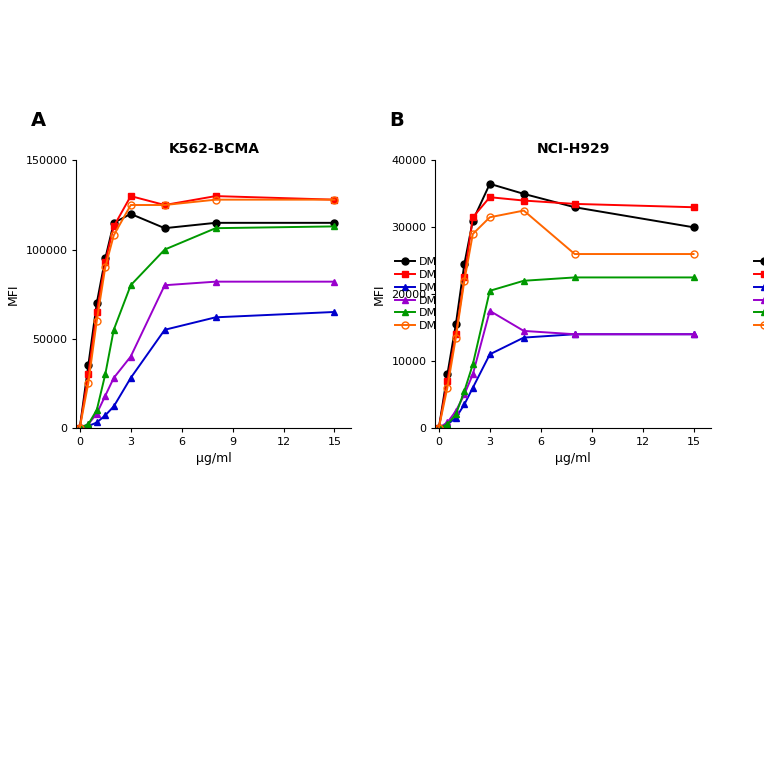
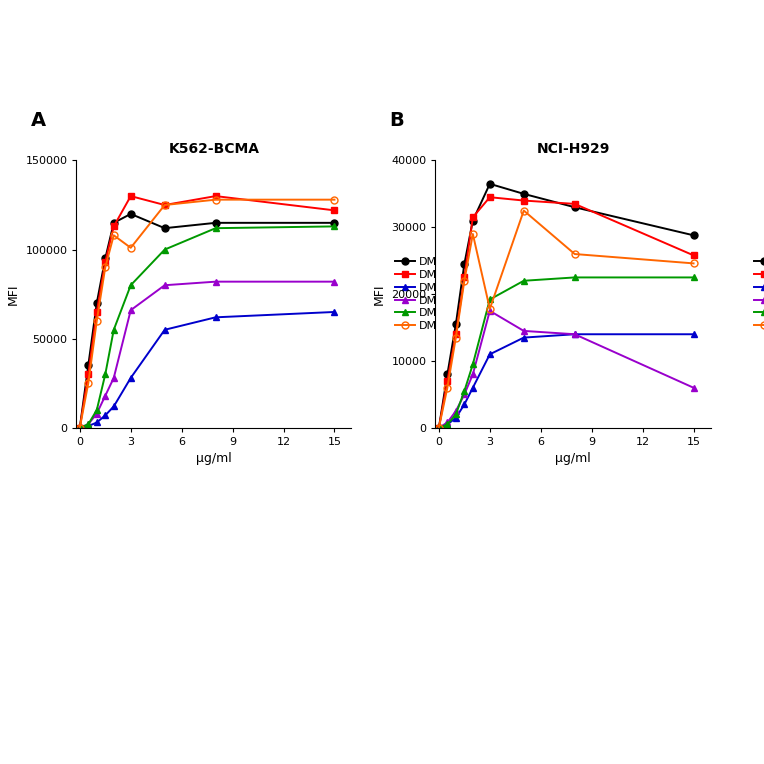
K562-BCMA/DM18/3: 40000 -> 66000
K562-BCMA/DM20/3: 125000 -> 101000
K562-BCMA/DM16/15: 128000 -> 122000
NCI-H929/DM19/3: 20500 -> 19200
NCI-H929/DM20/3: 31500 -> 17800
NCI-H929/DM15/15: 30000 -> 28800
NCI-H929/DM16/15: 33000 -> 25800
NCI-H929/DM18/15: 14000 -> 6000
NCI-H929/DM20/15: 26000 -> 24600
